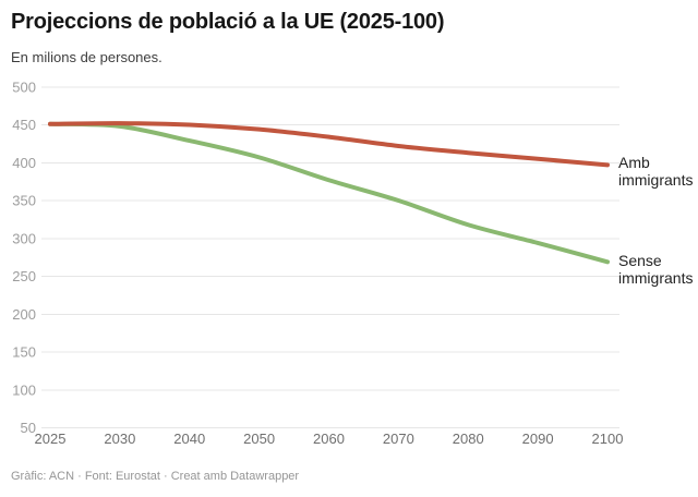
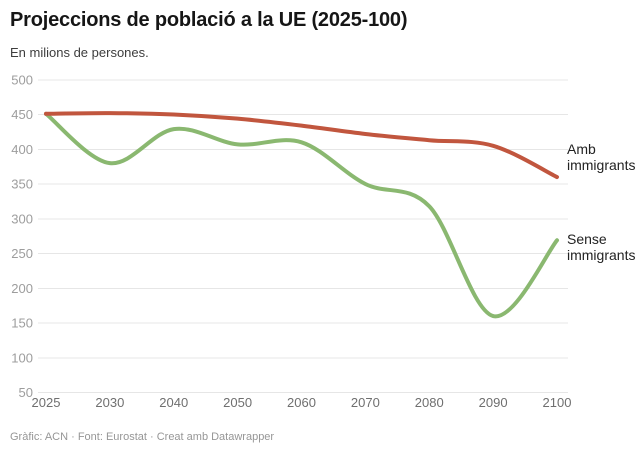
Sense immigrants/2030: 450 -> 380
Sense immigrants/2060: 380 -> 410
Sense immigrants/2090: 290 -> 160
Amb immigrants/2100: 400 -> 360
